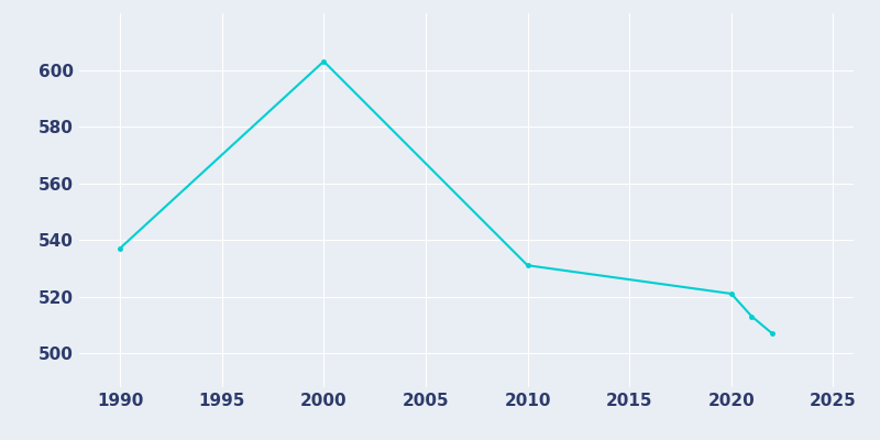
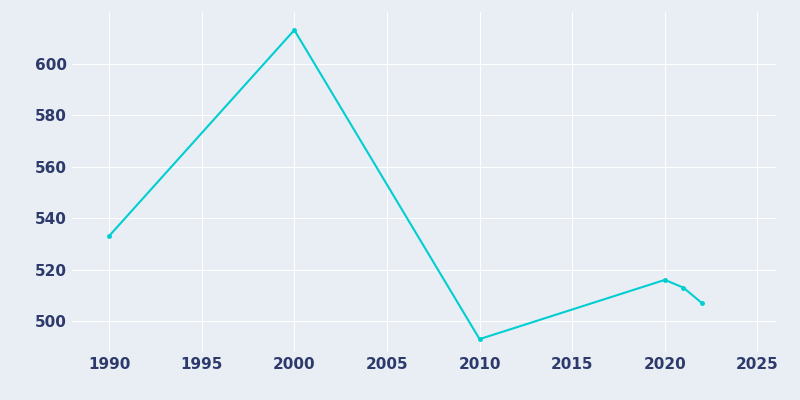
1990: 537 -> 533
2000: 603 -> 613
2010: 531 -> 493
2020: 521 -> 516
